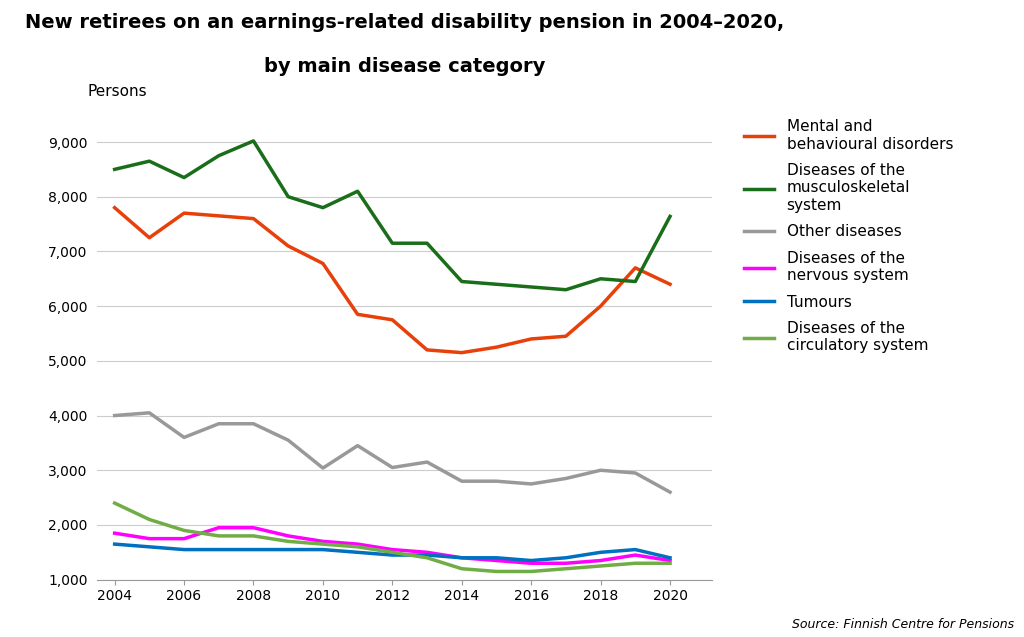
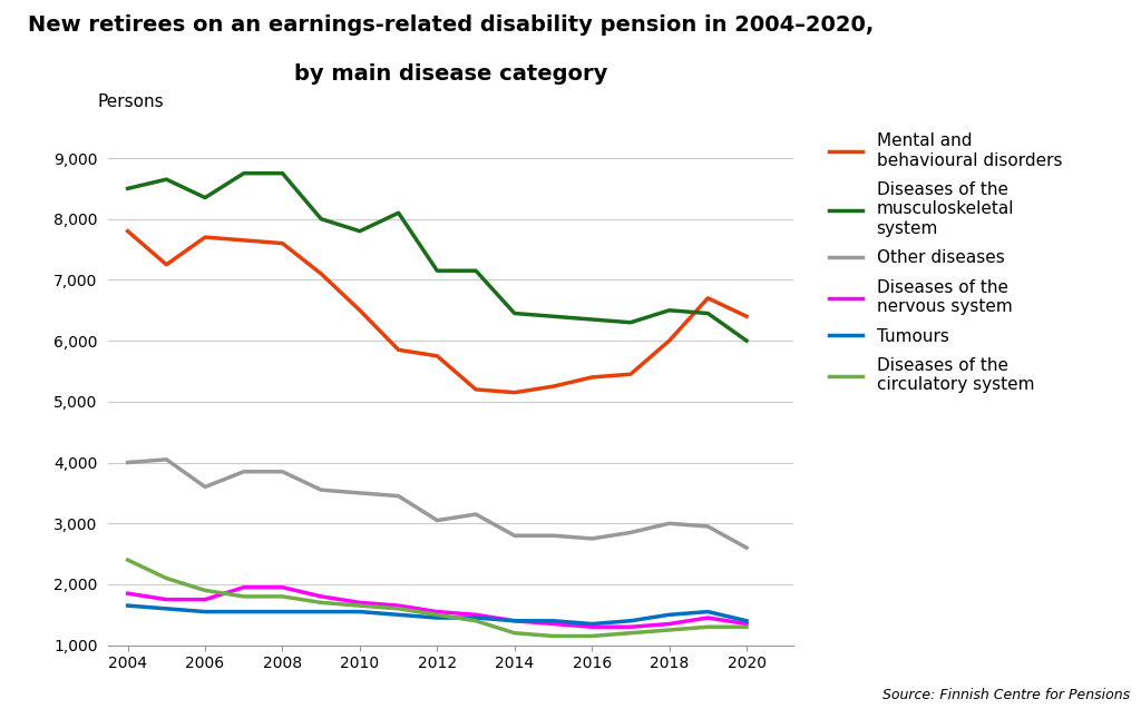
Diseases of the musculoskeletal system/2008: 9,020 -> 8,750
Mental and behavioural disorders/2010: 6,780 -> 6,500
Other diseases/2010: 3,040 -> 3,500
Diseases of the musculoskeletal system/2020: 7,640 -> 6,000
